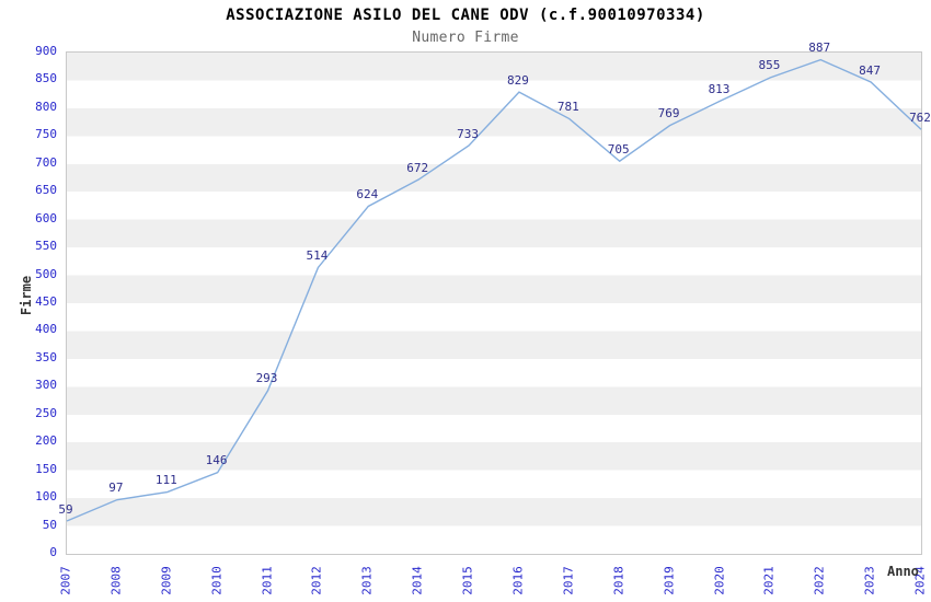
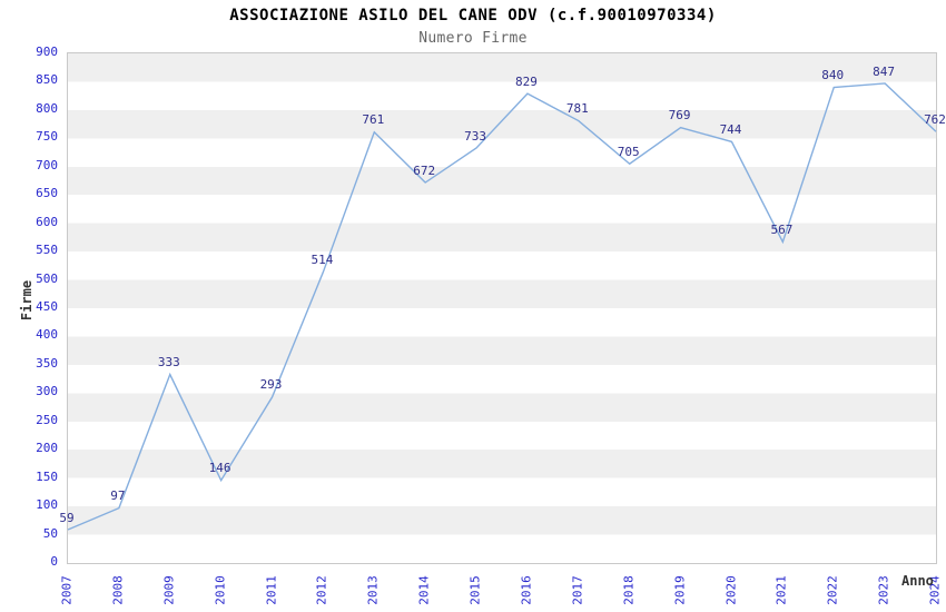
2009: 111 -> 333
2013: 624 -> 761
2020: 813 -> 744
2021: 855 -> 567
2022: 887 -> 840
